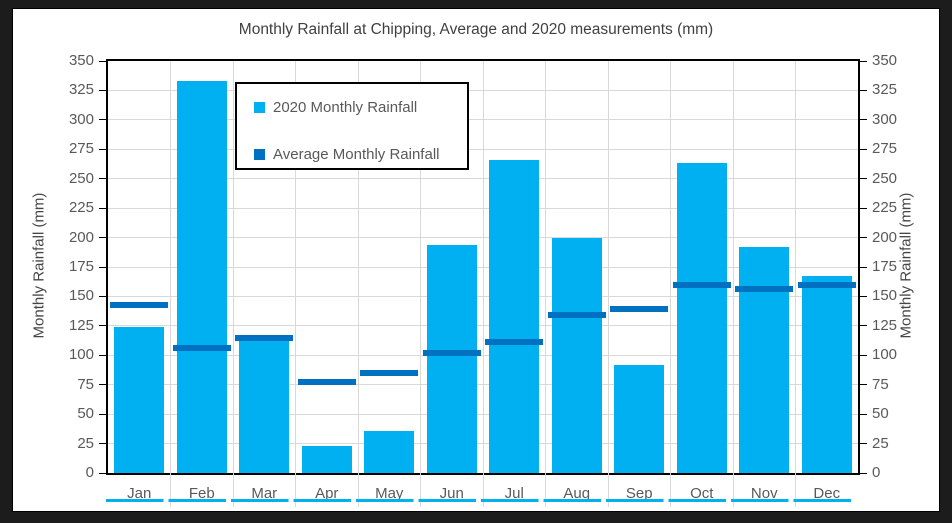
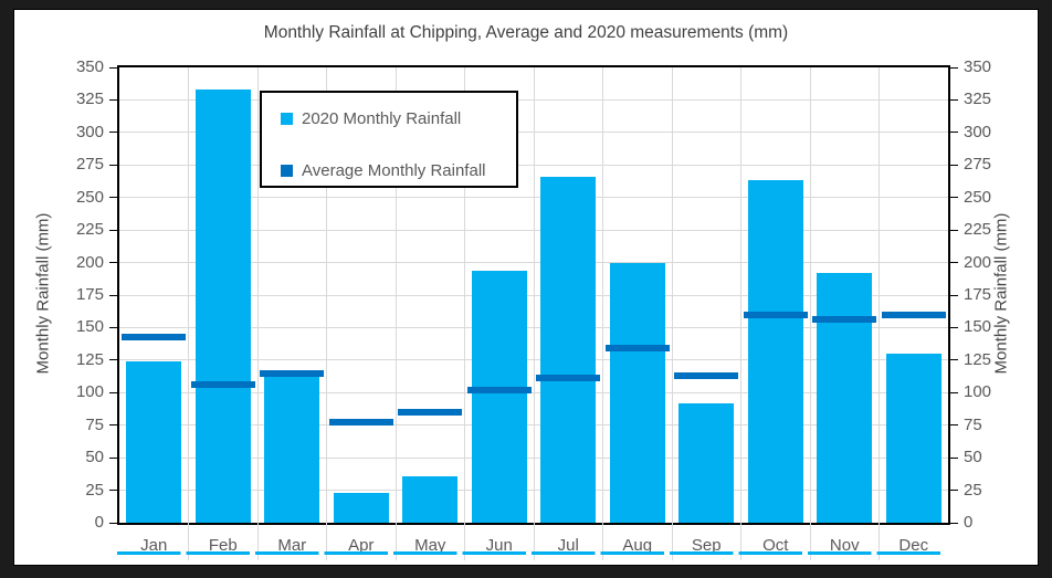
Average Monthly Rainfall/Sep: 139 -> 113
2020 Monthly Rainfall/Dec: 167 -> 130
